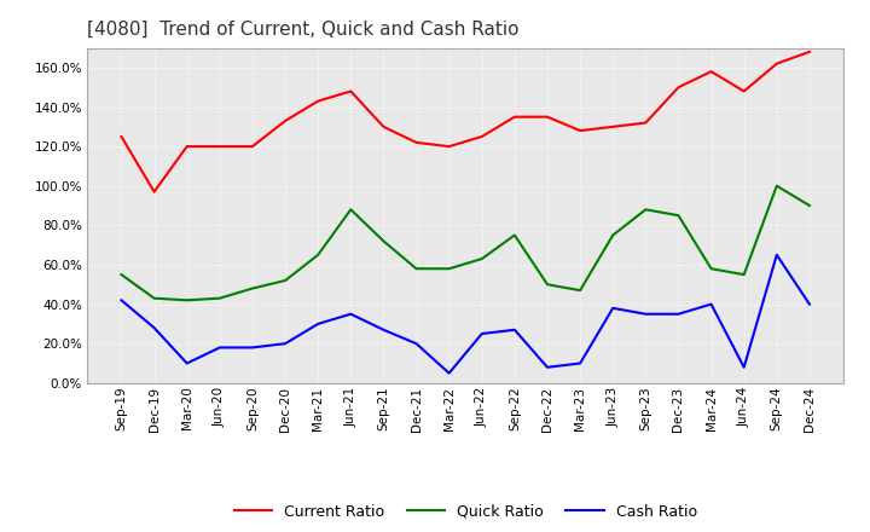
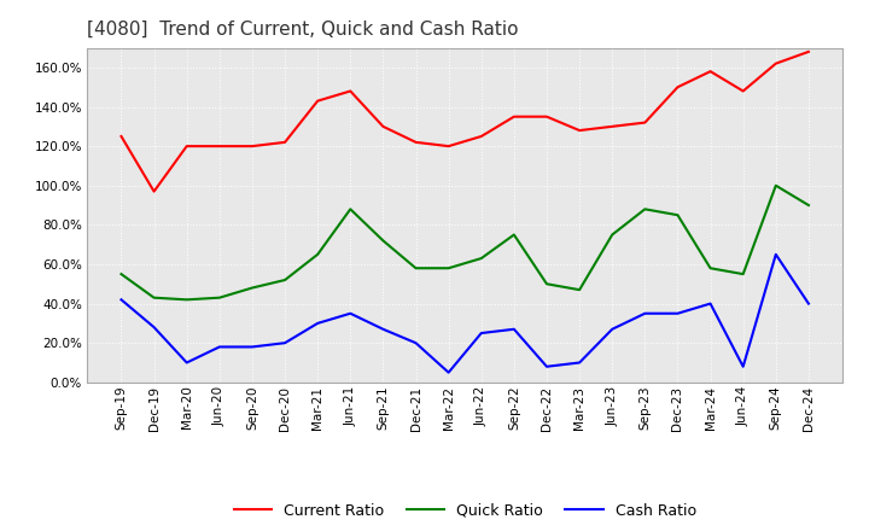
Current Ratio/Dec-20: 133% -> 122%
Cash Ratio/Jun-23: 38% -> 27%
